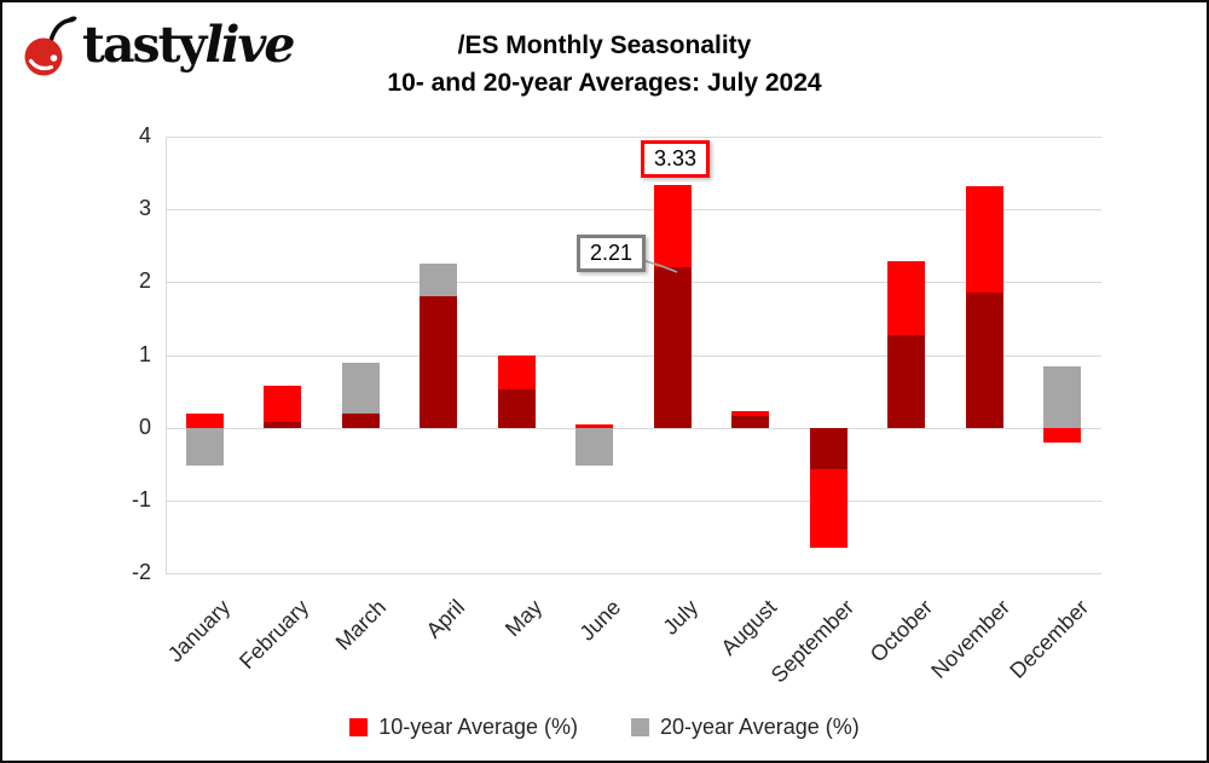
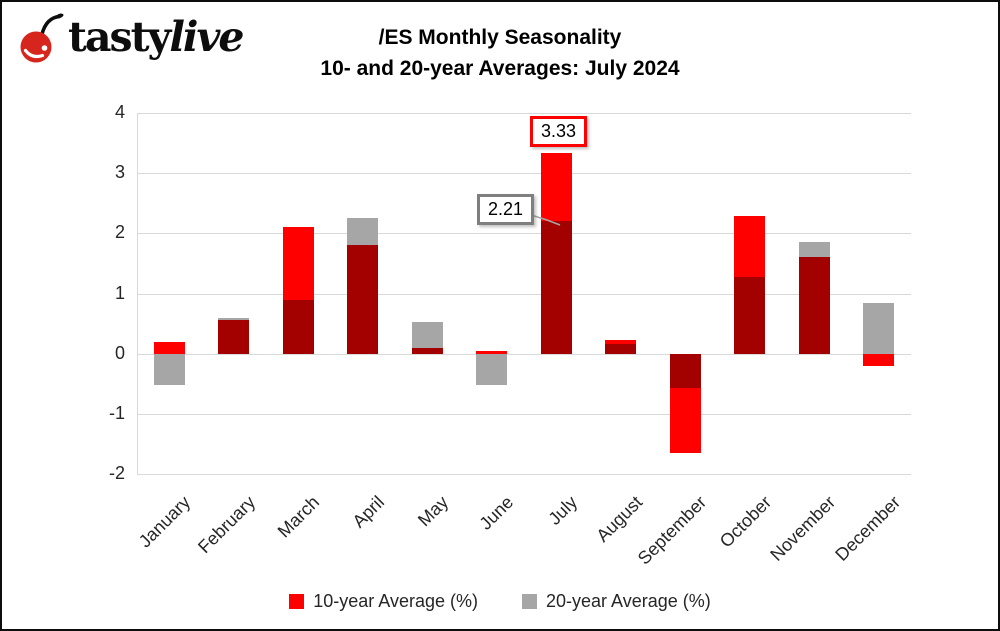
20-year Average (%)/February: 0.1 -> 0.6
10-year Average (%)/March: 0.2 -> 2.1
10-year Average (%)/May: 1.0 -> 0.1
10-year Average (%)/November: 3.3 -> 1.6
